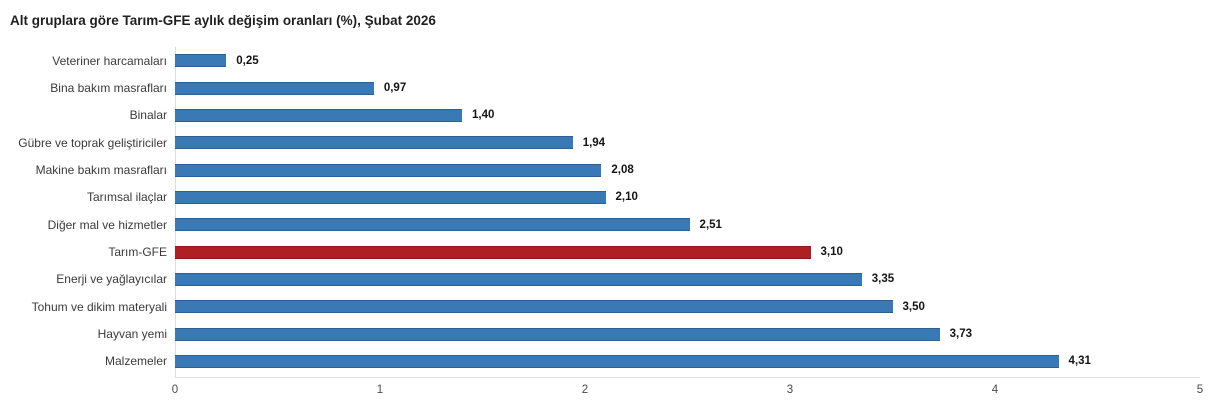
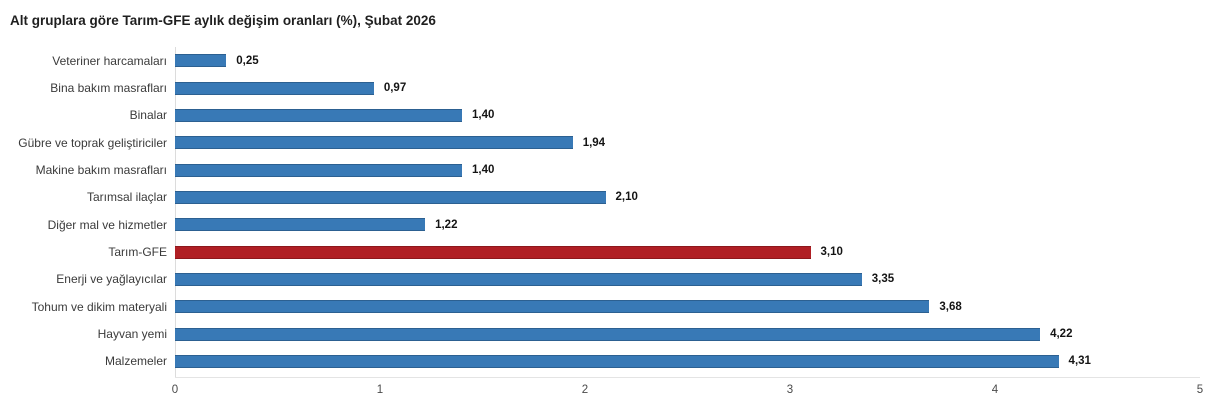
Makine bakım masrafları: 2,08 -> 1,40
Diğer mal ve hizmetler: 2,51 -> 1,22
Tohum ve dikim materyali: 3,50 -> 3,68
Hayvan yemi: 3,73 -> 4,22
